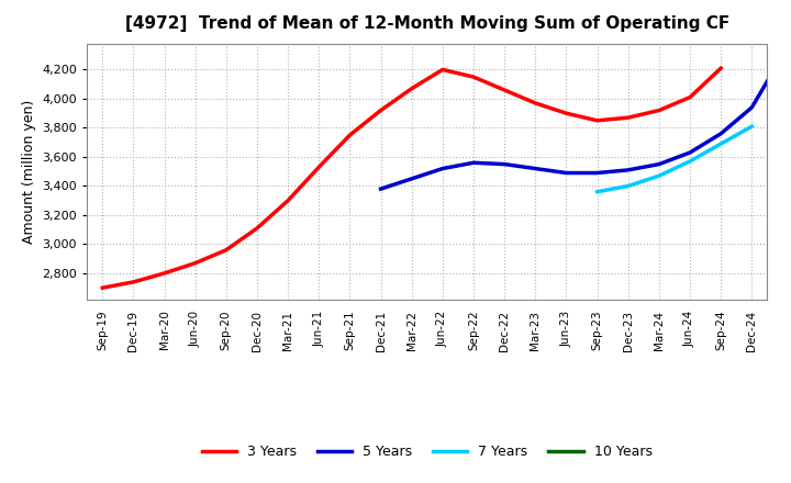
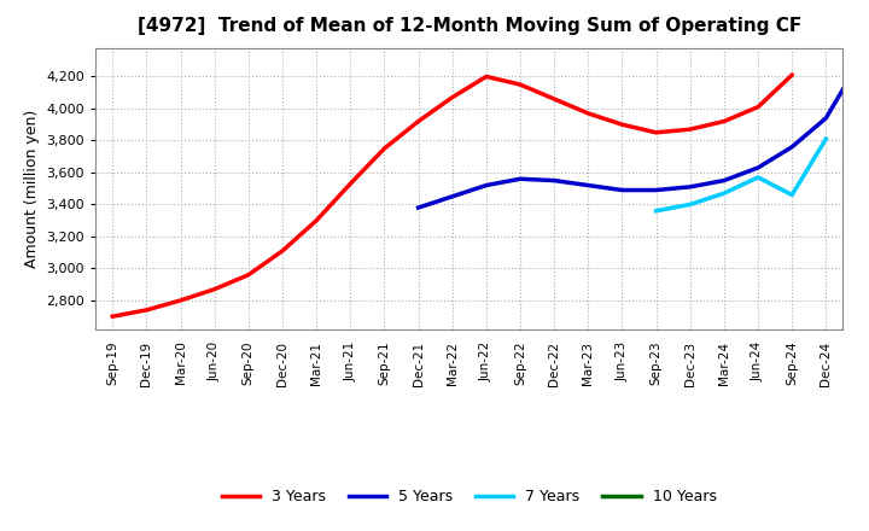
7 Years/Sep-24: 3,690 -> 3,460
